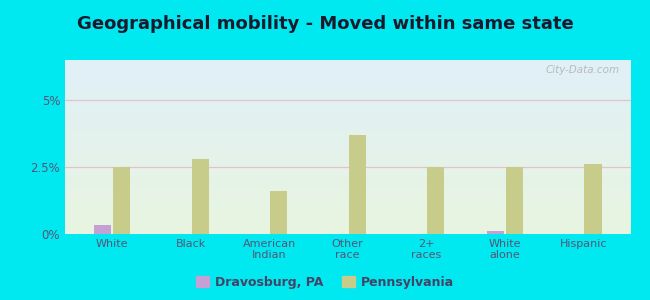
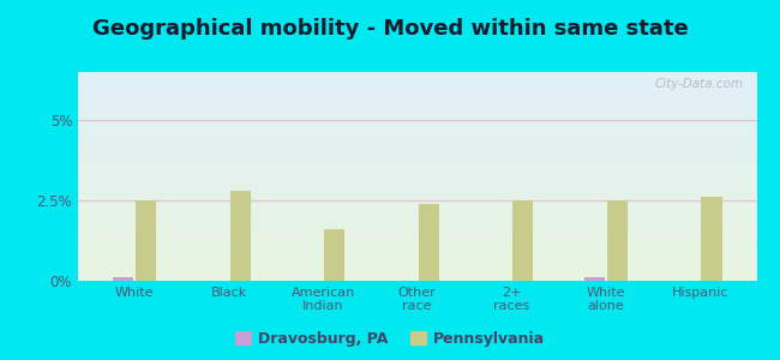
Dravosburg, PA/White: 0.35% -> 0.12%
Pennsylvania/Other race: 3.7% -> 2.4%
